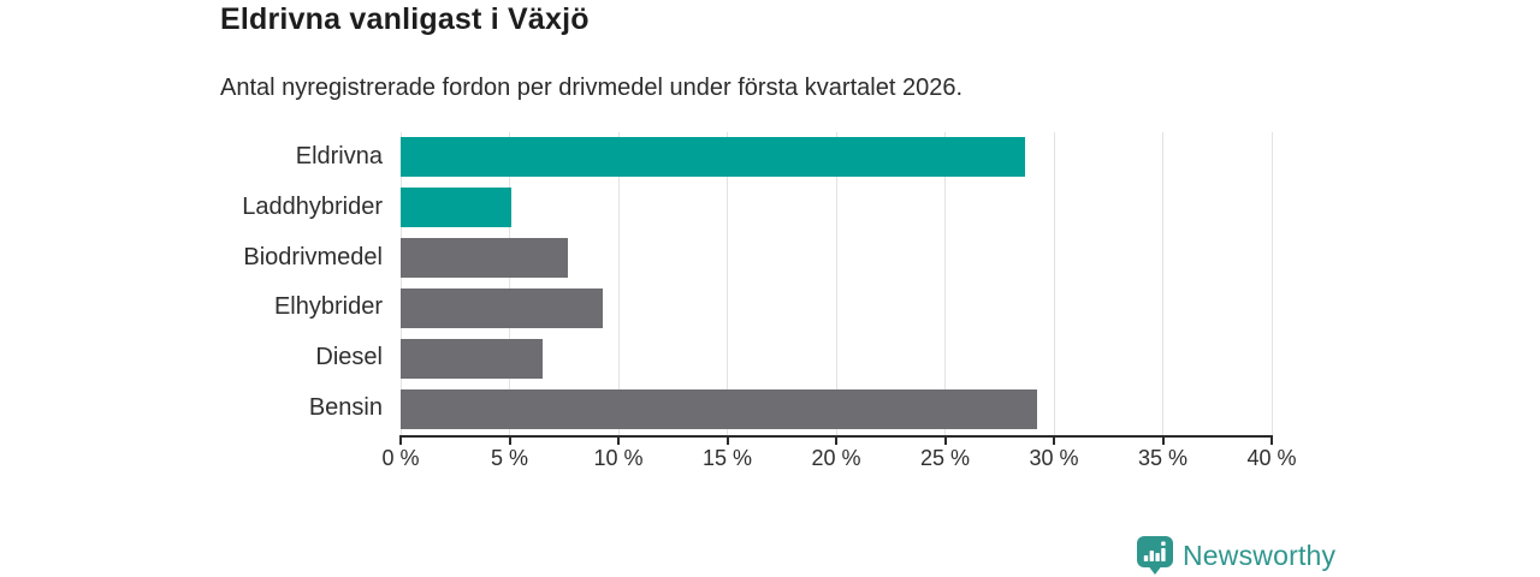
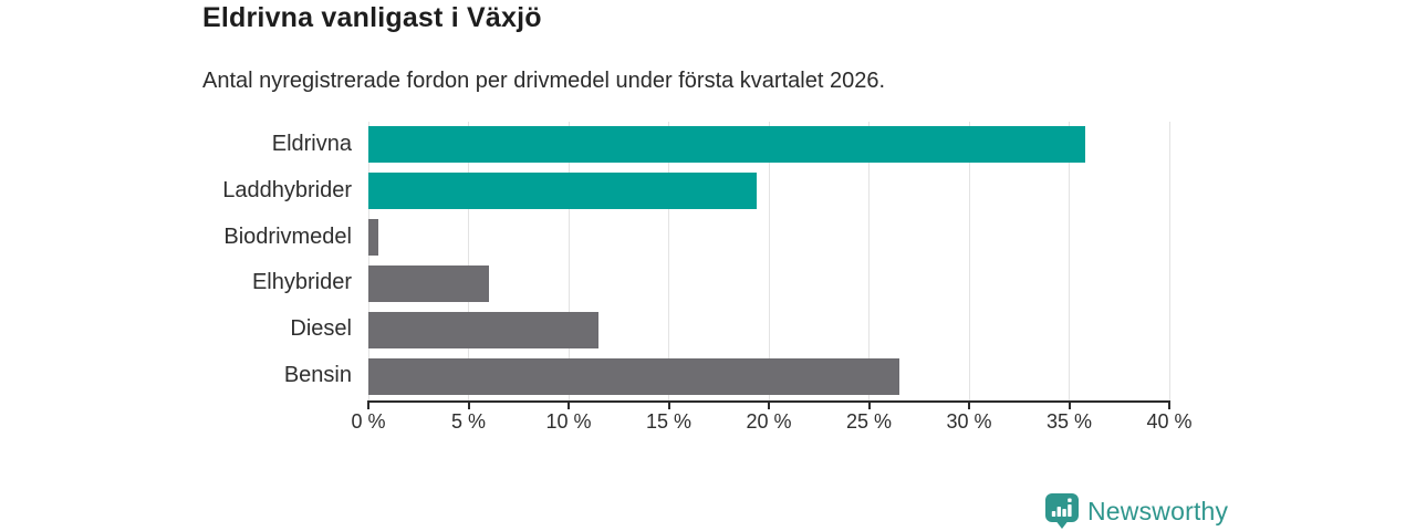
Eldrivna: 28.7% -> 35.8%
Laddhybrider: 5.1% -> 19.4%
Biodrivmedel: 7.7% -> 0.5%
Elhybrider: 9.3% -> 6.0%
Diesel: 6.5% -> 11.5%
Bensin: 29.2% -> 26.5%
